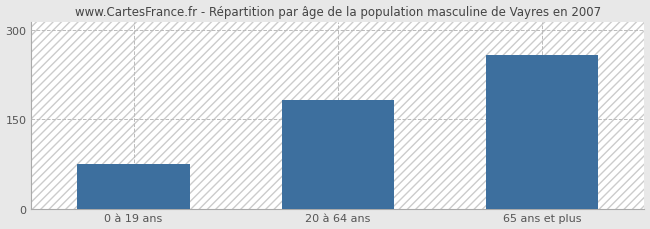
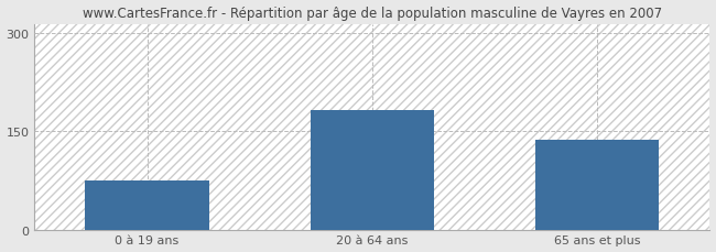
65 ans et plus: 258 -> 138
